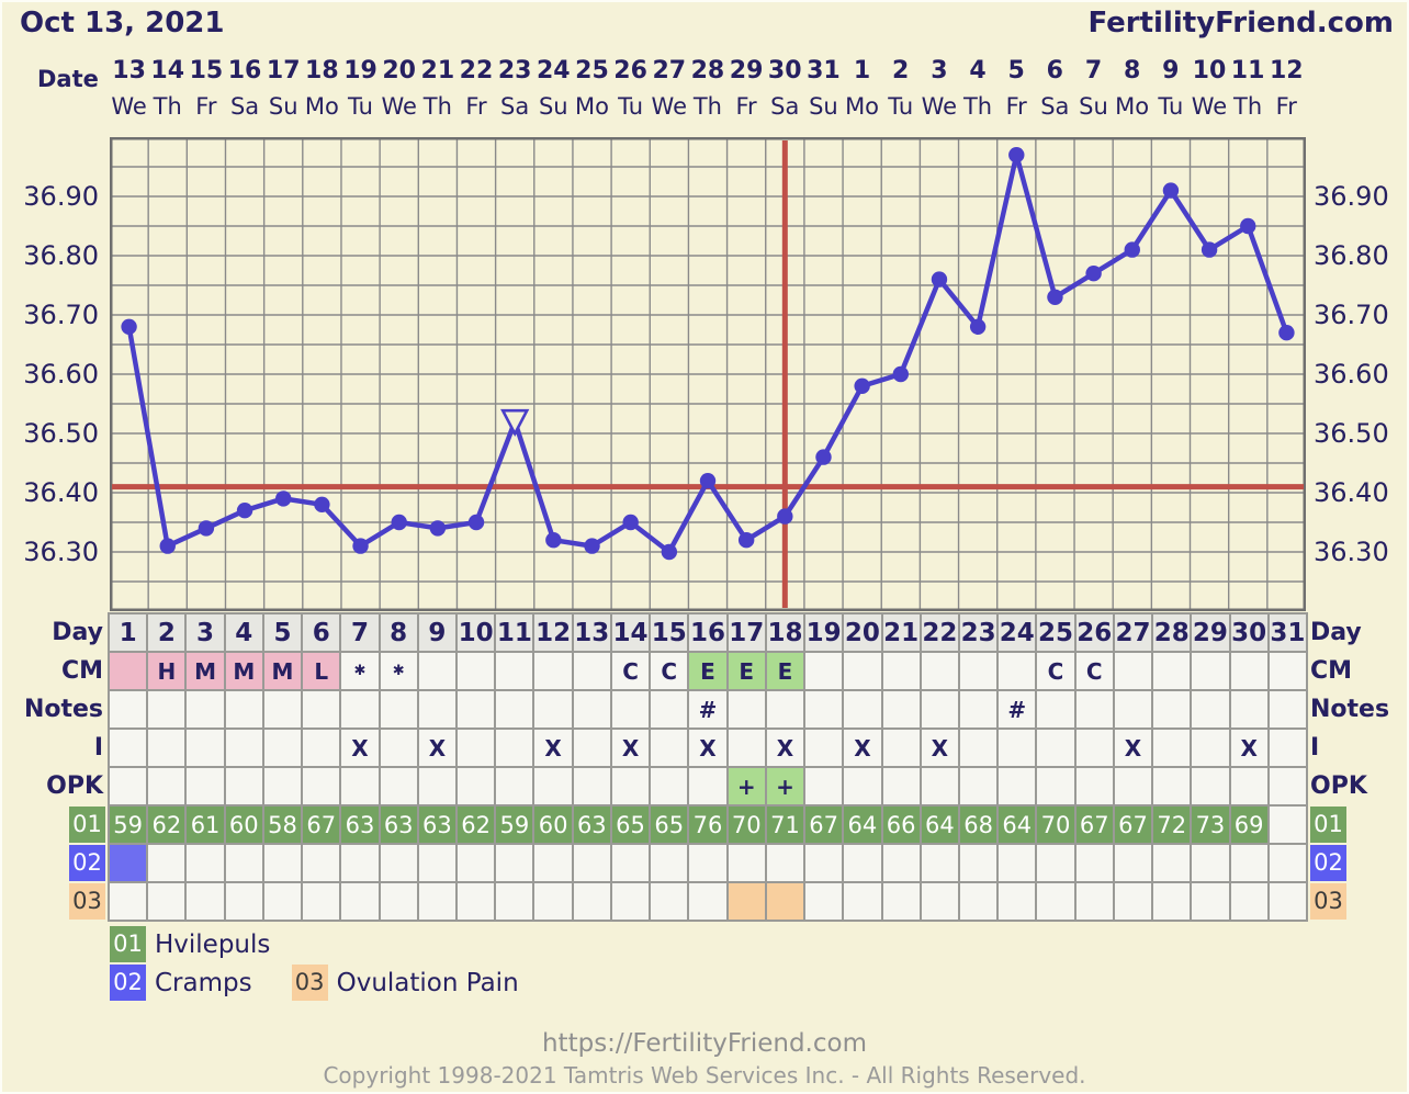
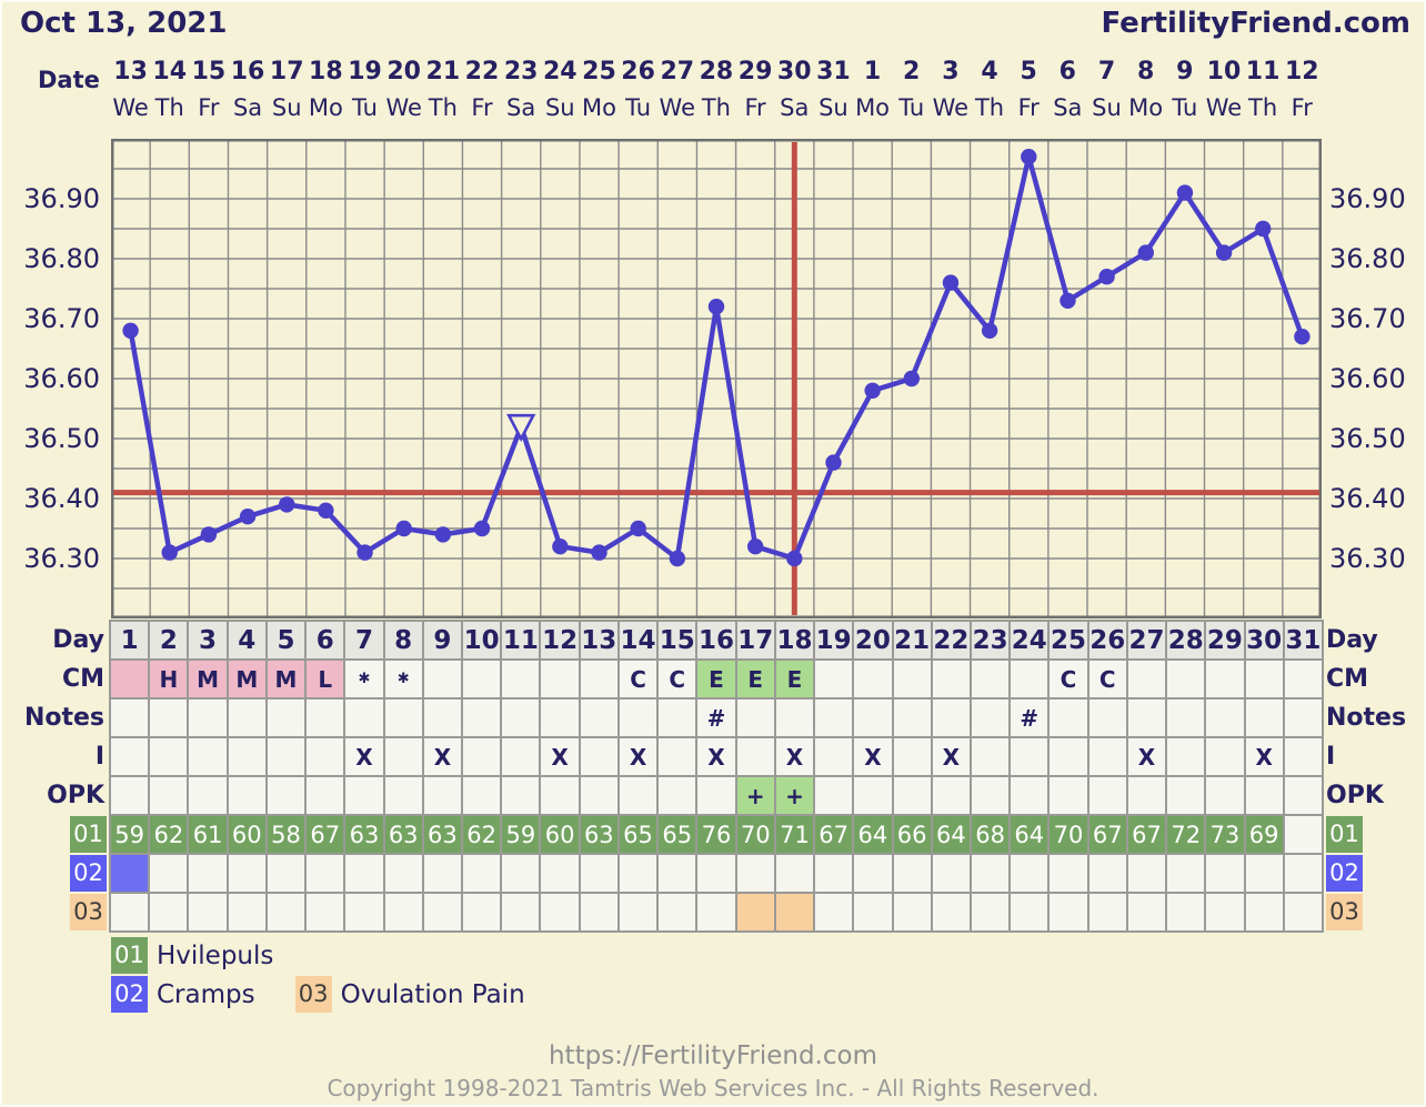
16: 36.42 -> 36.72
18: 36.36 -> 36.30
